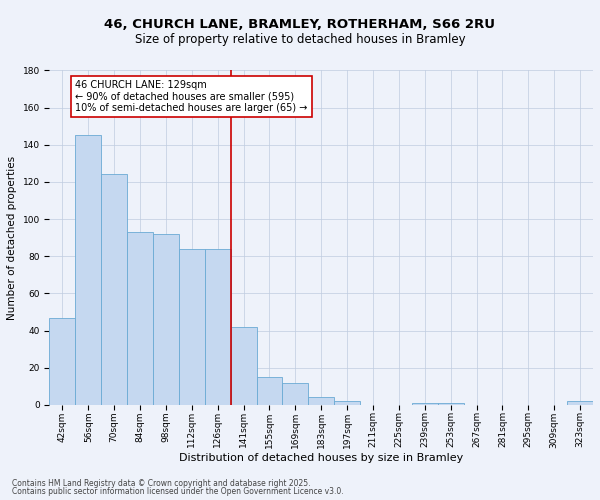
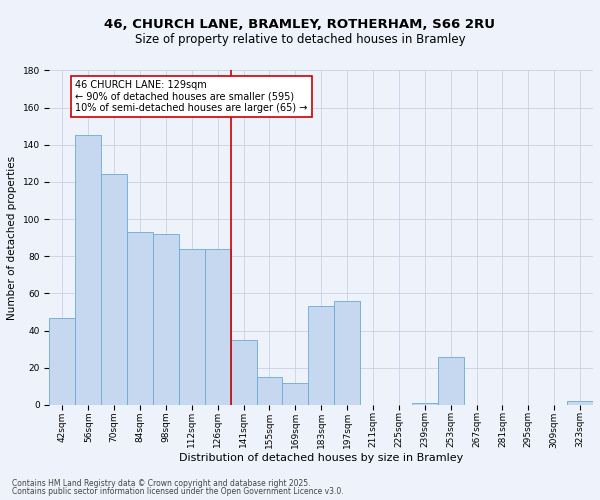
141sqm: 42 -> 35
183sqm: 4 -> 53
197sqm: 2 -> 56
253sqm: 1 -> 26
